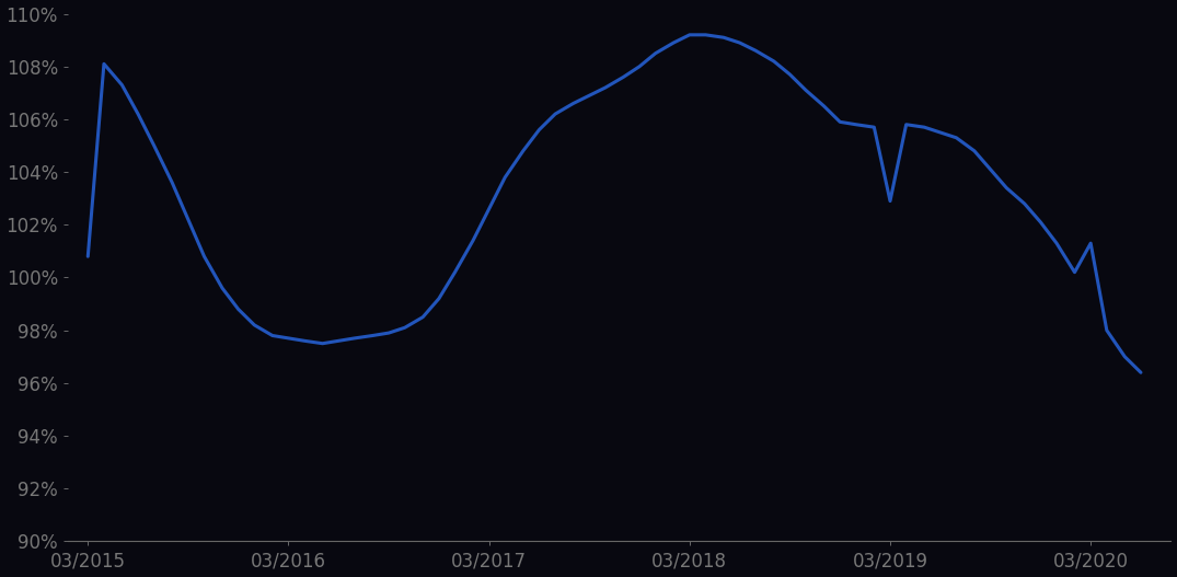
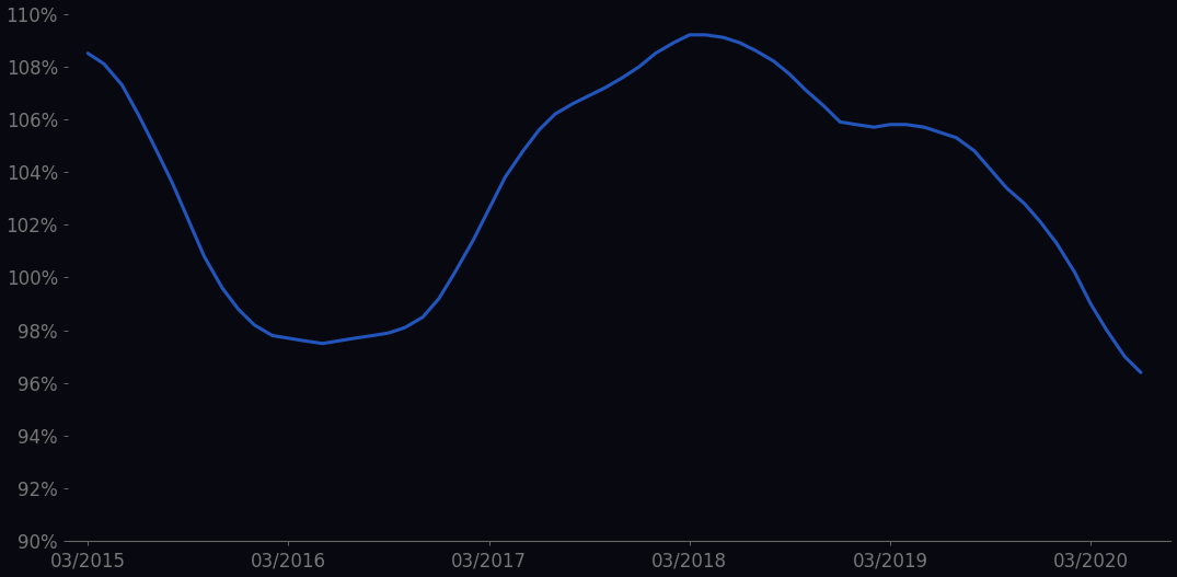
03/2015: 100.8% -> 108.5%
03/2019: 102.9% -> 105.8%
03/2020: 101.3% -> 99.0%
